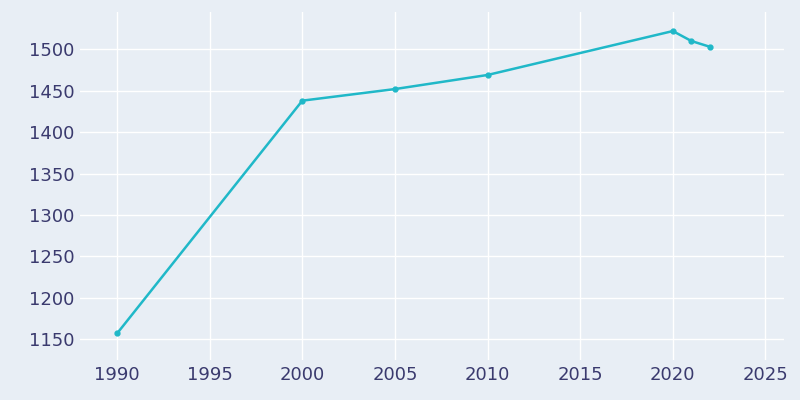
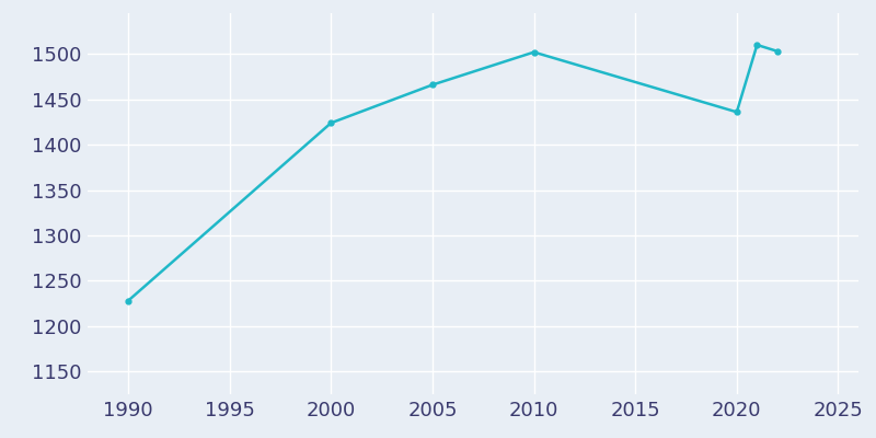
1990: 1157 -> 1228
2000: 1438 -> 1424
2005: 1452 -> 1466
2010: 1469 -> 1502
2020: 1522 -> 1436
